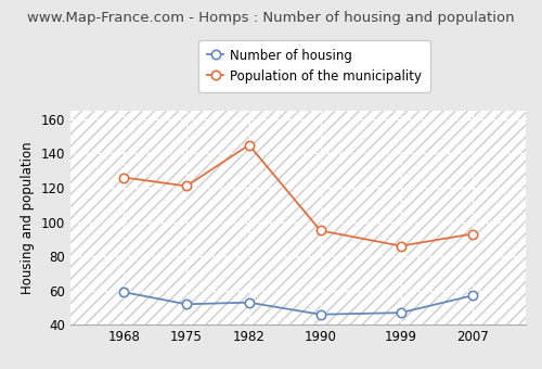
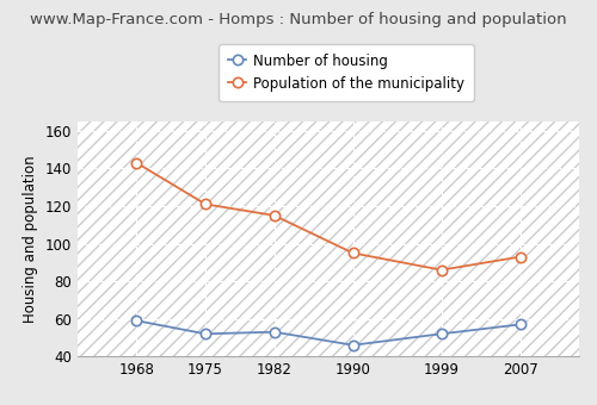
Population of the municipality/1968: 126 -> 143
Population of the municipality/1982: 145 -> 115
Number of housing/1999: 47 -> 52
